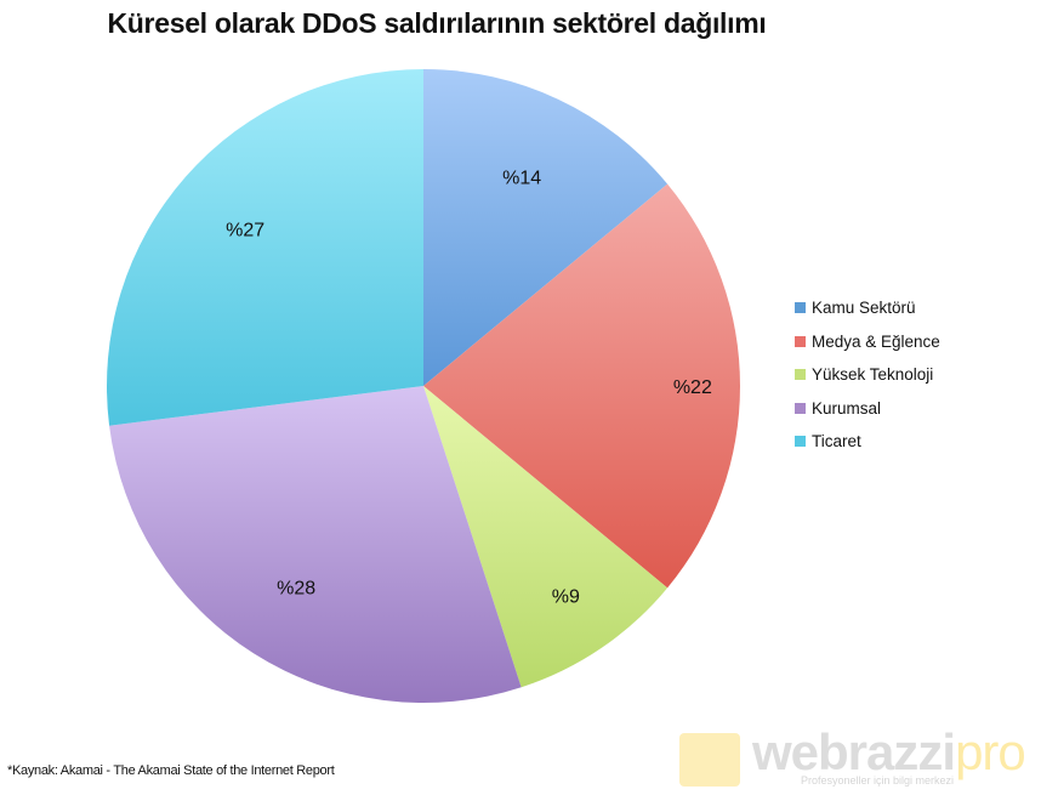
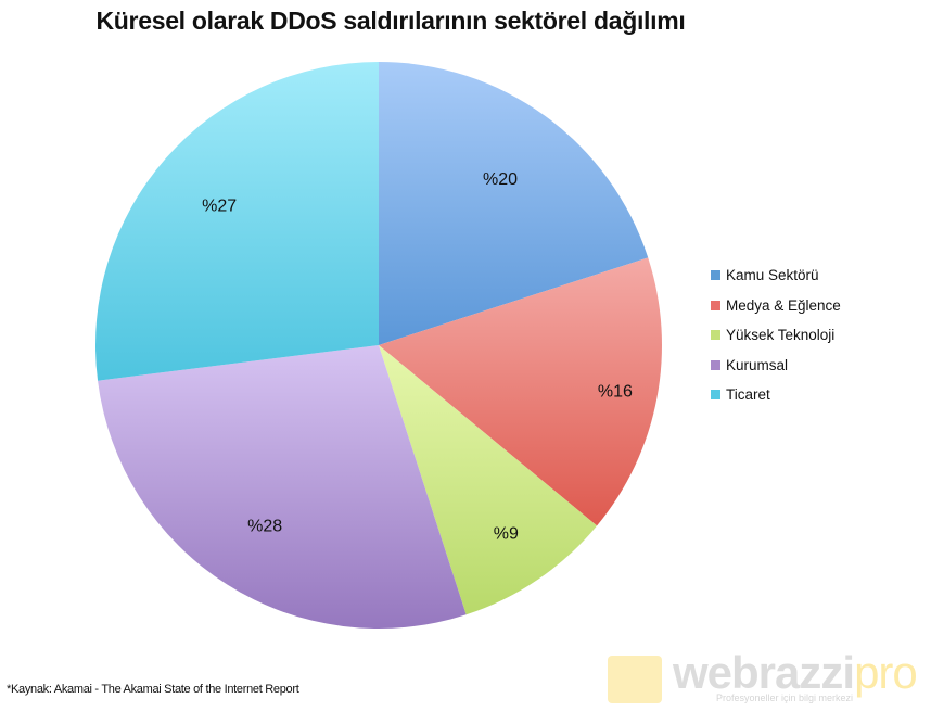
Kamu Sektörü: 14 -> 20
Medya & Eğlence: 22 -> 16
